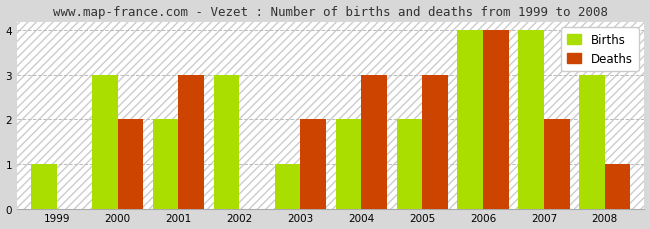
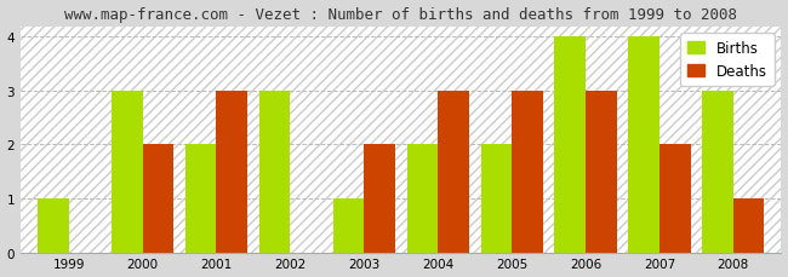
Deaths/2006: 4 -> 3
